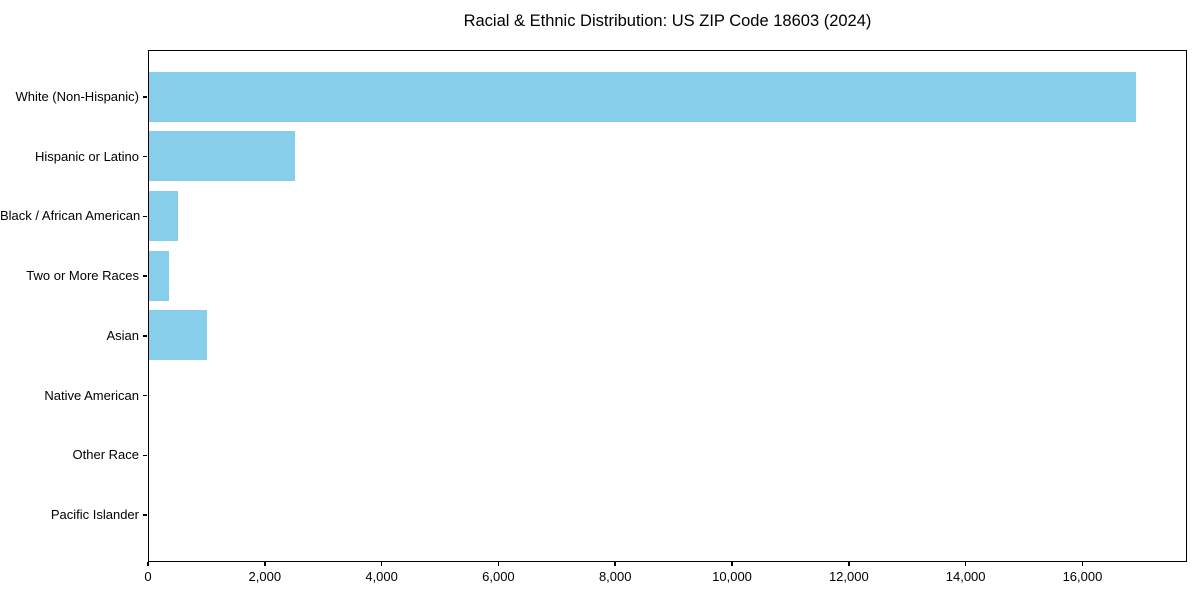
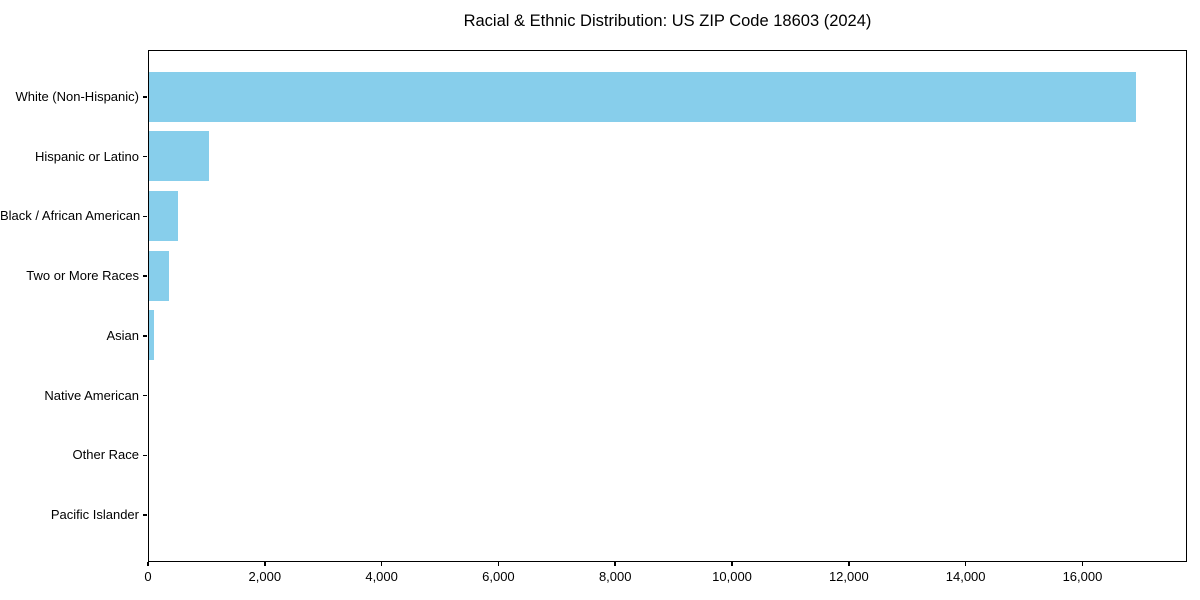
Hispanic or Latino: 2500 -> 1000
Asian: 1000 -> 100
